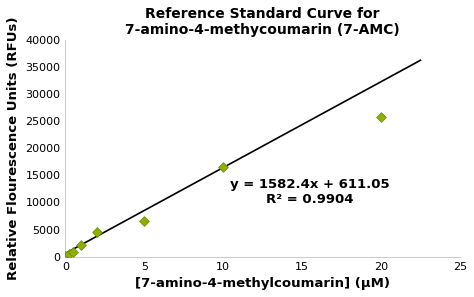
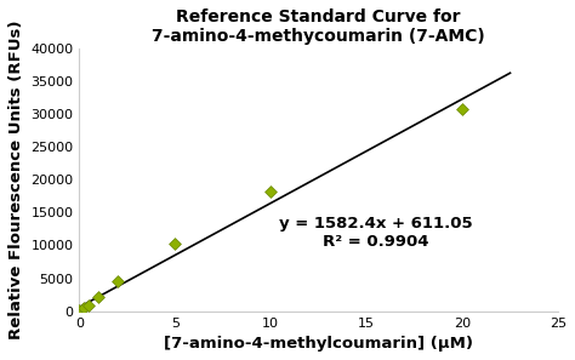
5: 6600 -> 10200
10: 16600 -> 18200
20: 25800 -> 30700
